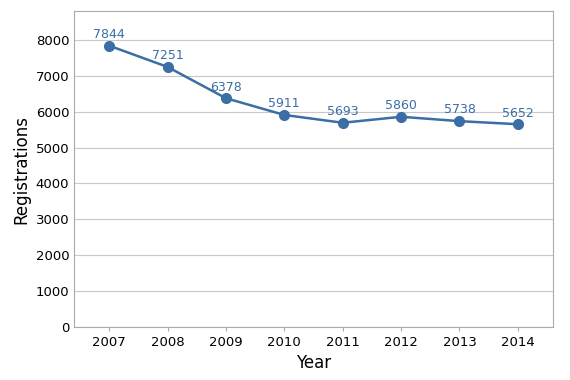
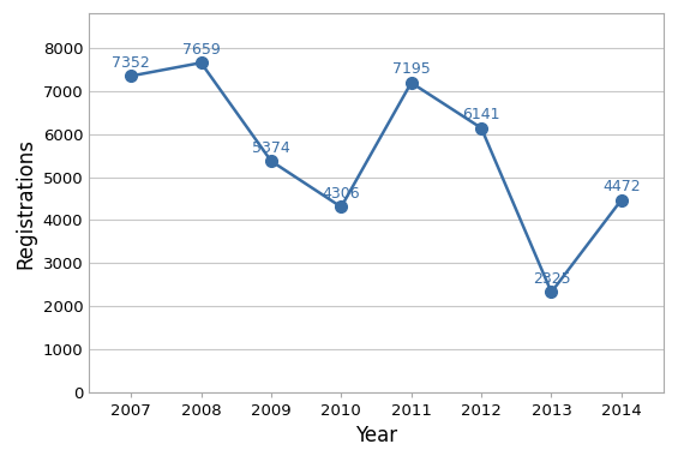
2007: 7844 -> 7352
2008: 7251 -> 7659
2009: 6378 -> 5374
2010: 5911 -> 4306
2011: 5693 -> 7195
2012: 5860 -> 6141
2013: 5738 -> 2325
2014: 5652 -> 4472
